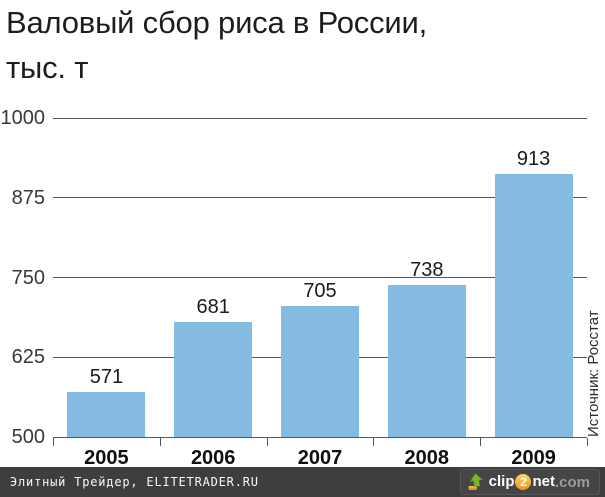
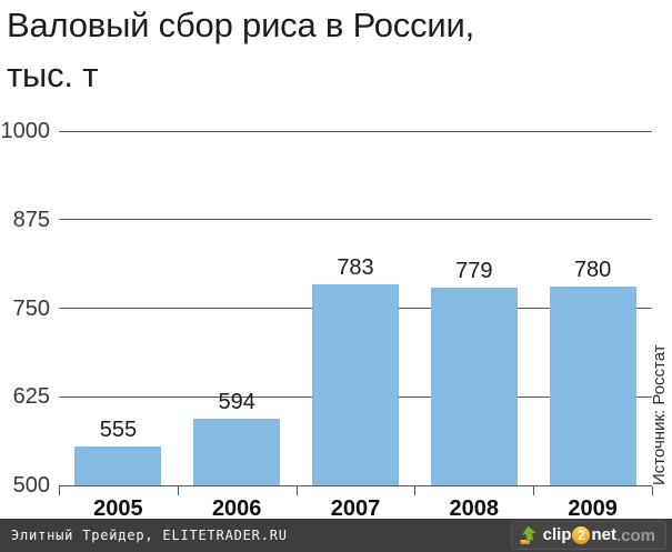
2005: 571 -> 555
2006: 681 -> 594
2007: 705 -> 783
2008: 738 -> 779
2009: 913 -> 780
